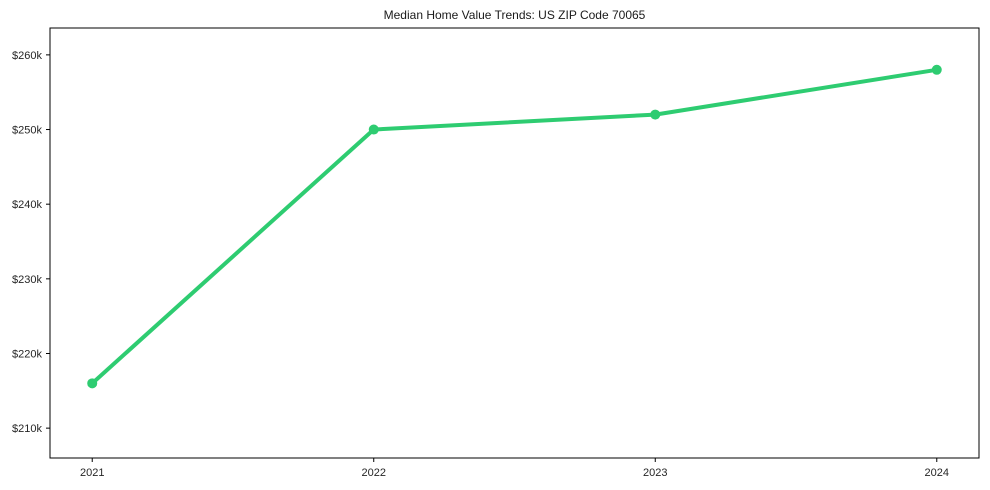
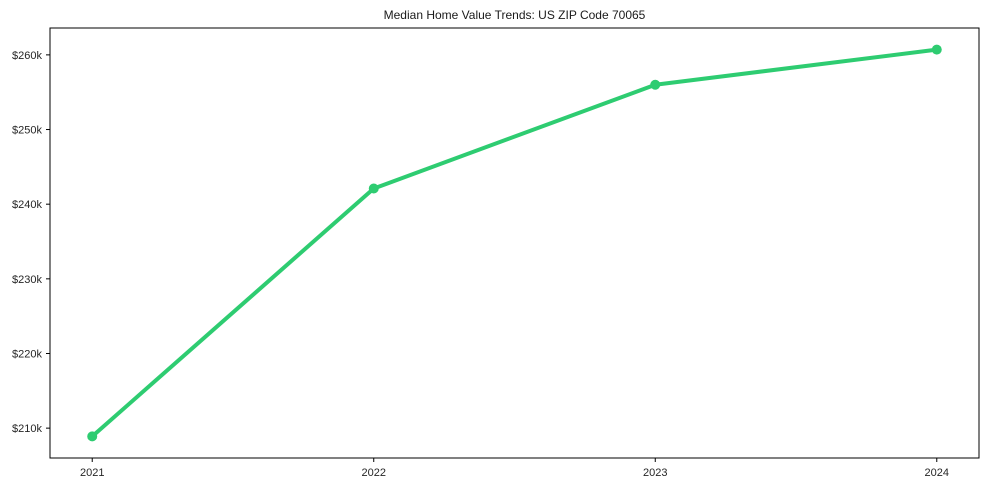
2021: $216k -> $209k
2022: $250k -> $242k
2023: $252k -> $256k
2024: $258k -> $261k
